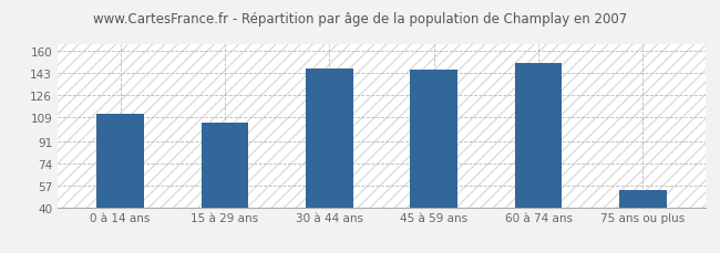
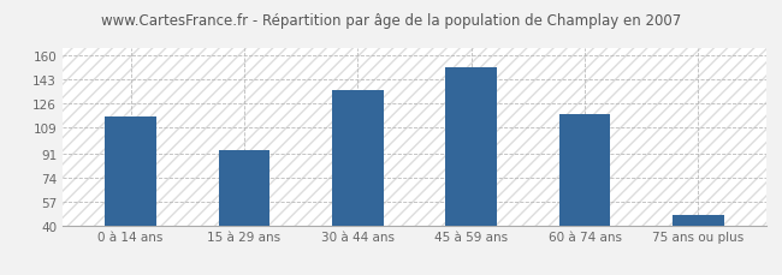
0 à 14 ans: 112 -> 117
15 à 29 ans: 105 -> 93
30 à 44 ans: 147 -> 136
45 à 59 ans: 146 -> 152
60 à 74 ans: 151 -> 119
75 ans ou plus: 53 -> 47
